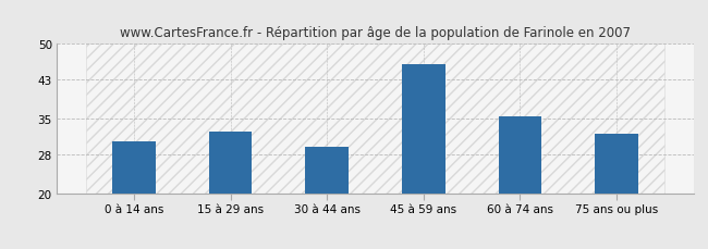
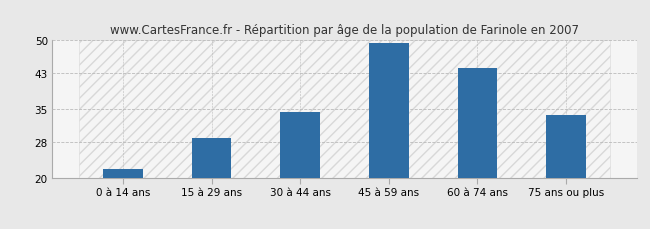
0 à 14 ans: 30.5 -> 22.0
15 à 29 ans: 32.5 -> 28.8
30 à 44 ans: 29.5 -> 34.5
45 à 59 ans: 46.0 -> 49.5
60 à 74 ans: 35.5 -> 44.0
75 ans ou plus: 32.0 -> 33.8
